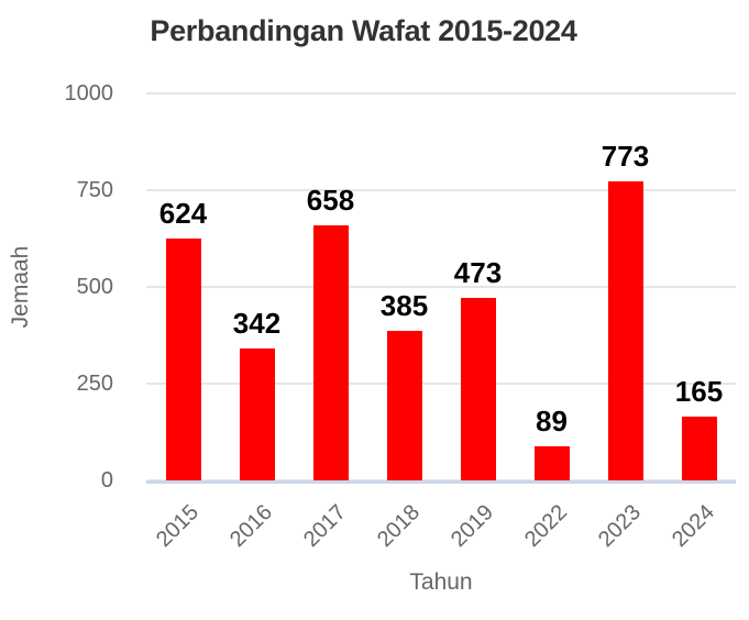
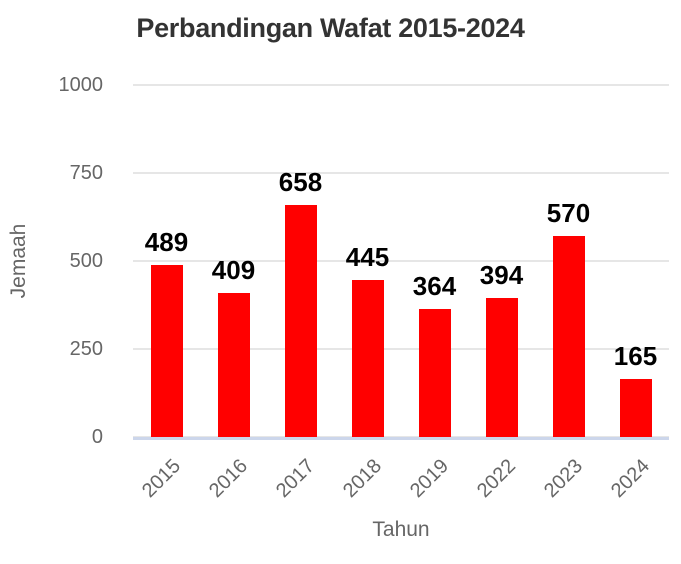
2015: 624 -> 489
2016: 342 -> 409
2018: 385 -> 445
2019: 473 -> 364
2022: 89 -> 394
2023: 773 -> 570
